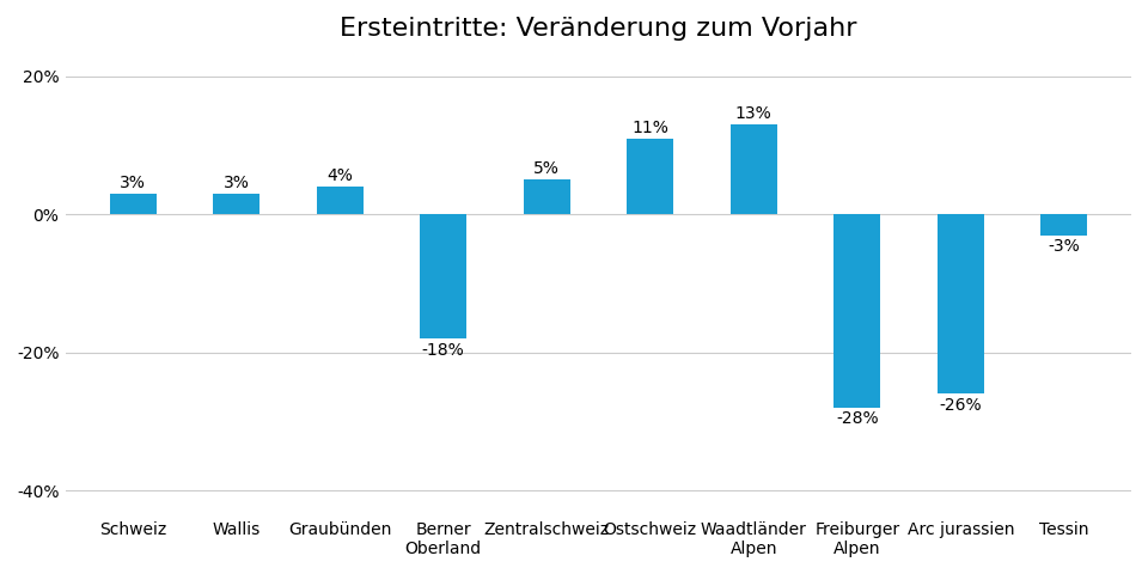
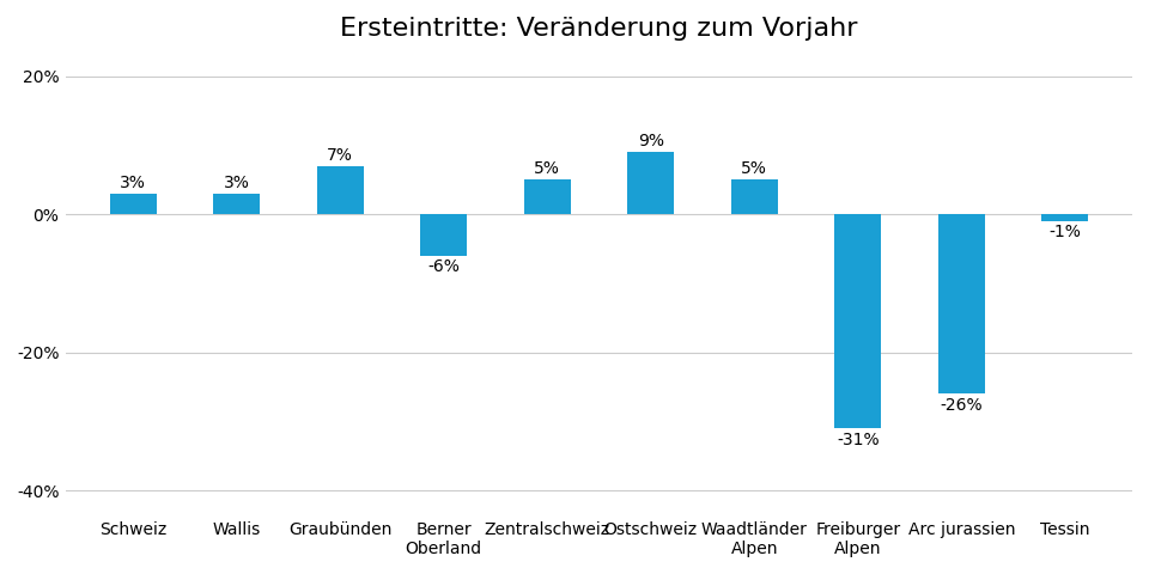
Graubünden: 4% -> 7%
Berner Oberland: -18% -> -6%
Ostschweiz: 11% -> 9%
Waadtländer Alpen: 13% -> 5%
Freiburger Alpen: -28% -> -31%
Tessin: -3% -> -1%
